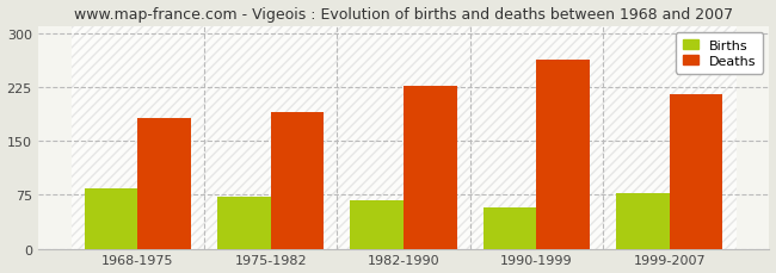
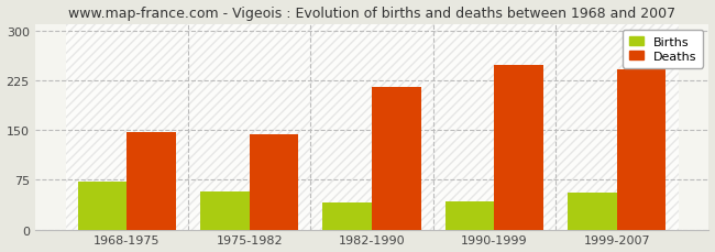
Births/1968-1975: 84 -> 72
Deaths/1968-1975: 181 -> 146
Births/1975-1982: 73 -> 58
Deaths/1975-1982: 190 -> 144
Births/1982-1990: 68 -> 40
Deaths/1982-1990: 226 -> 214
Births/1990-1999: 57 -> 42
Deaths/1990-1999: 263 -> 248
Births/1999-2007: 77 -> 56
Deaths/1999-2007: 215 -> 242
